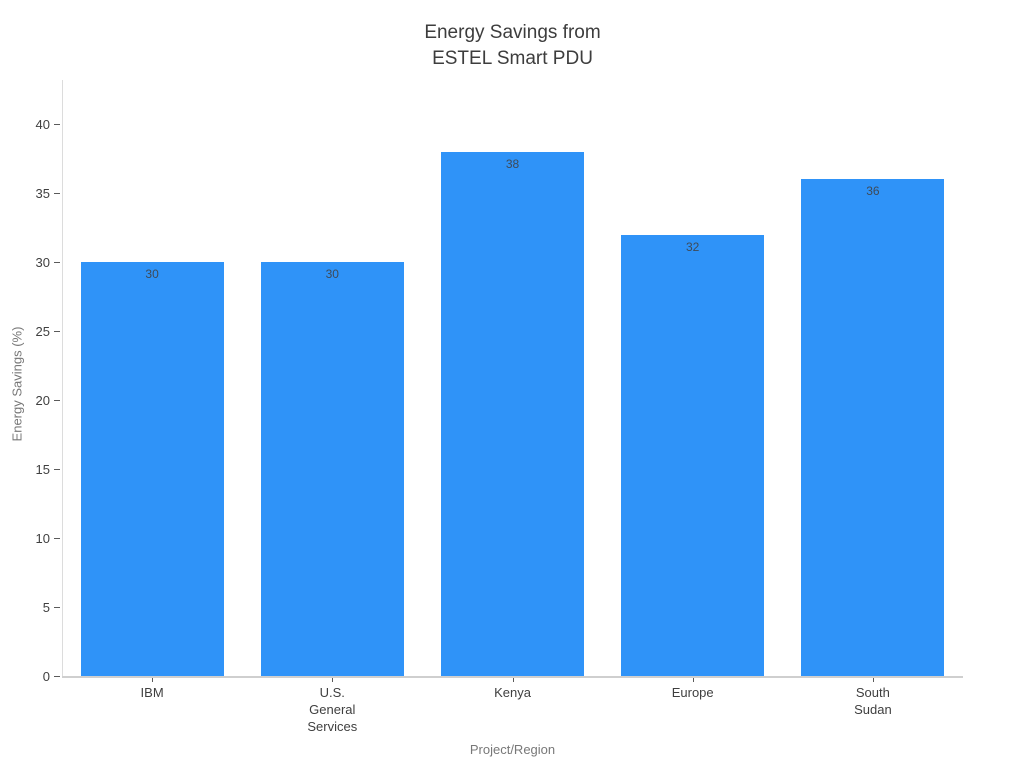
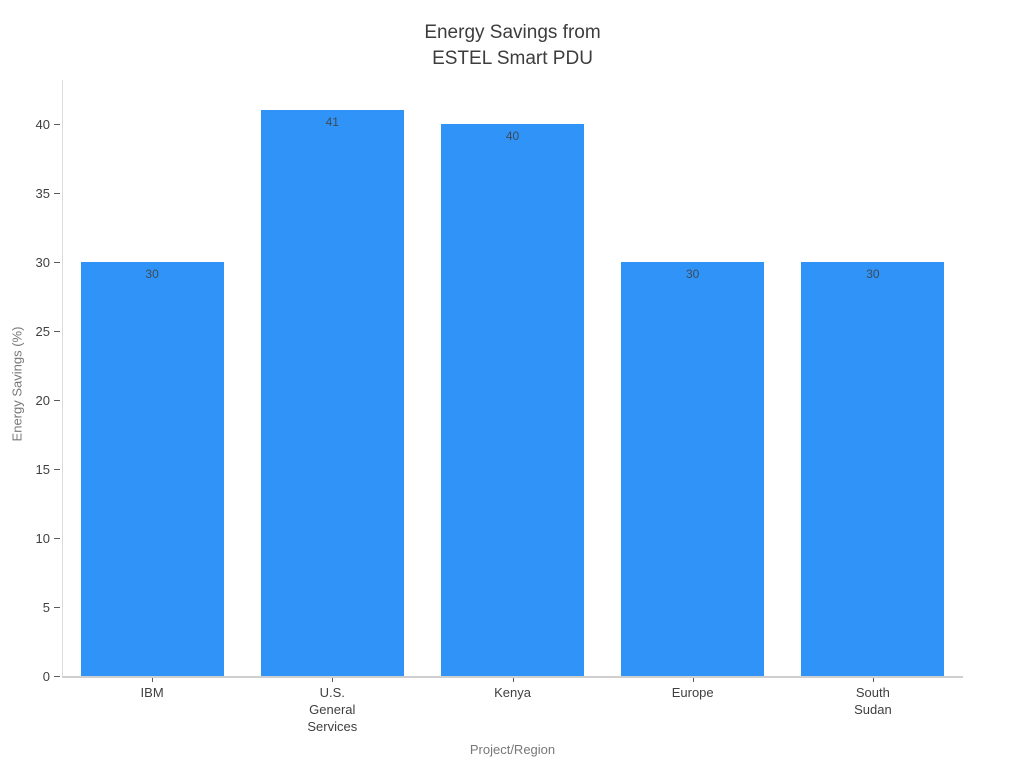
U.S. General Services: 30 -> 41
Kenya: 38 -> 40
Europe: 32 -> 30
South Sudan: 36 -> 30
